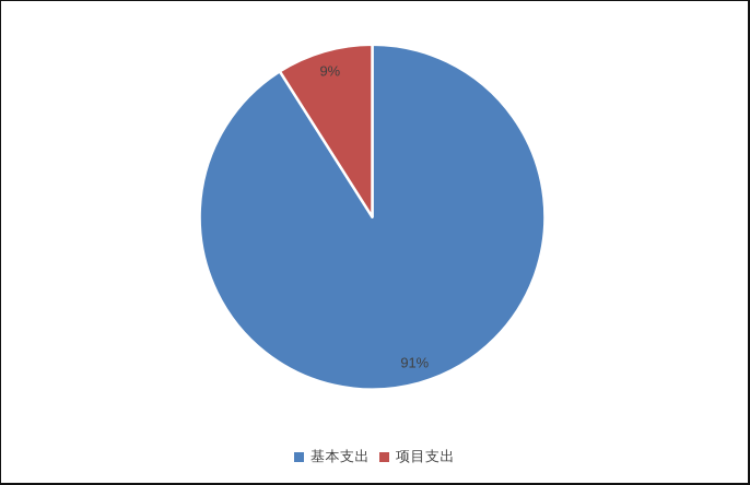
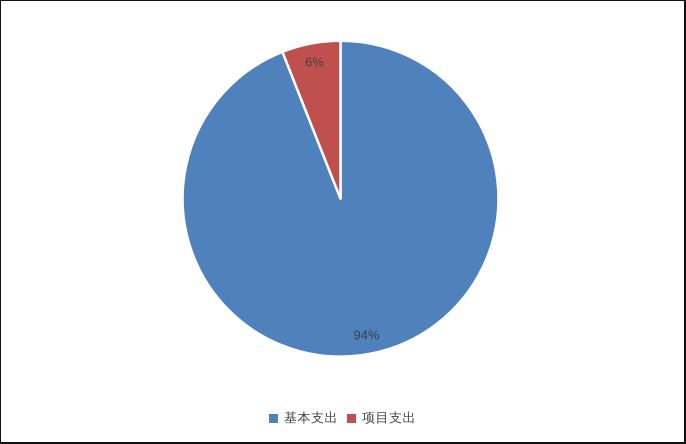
基本支出: 91% -> 94%
项目支出: 9% -> 6%
